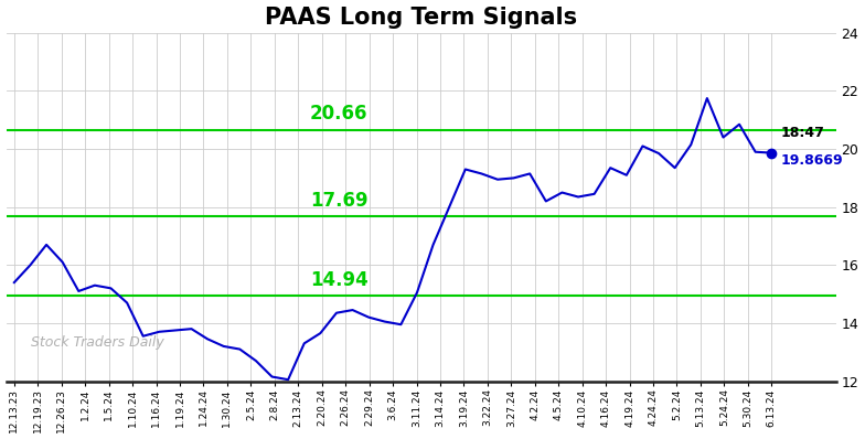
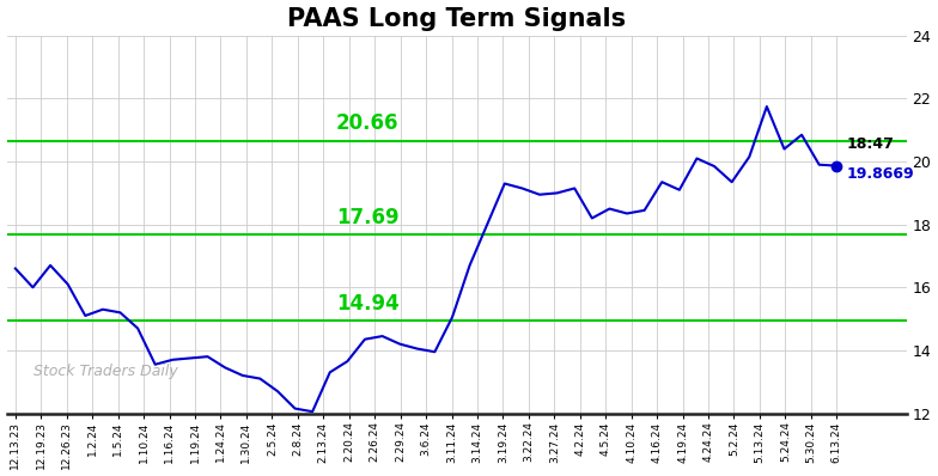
12.13.23: 15.40 -> 16.60
